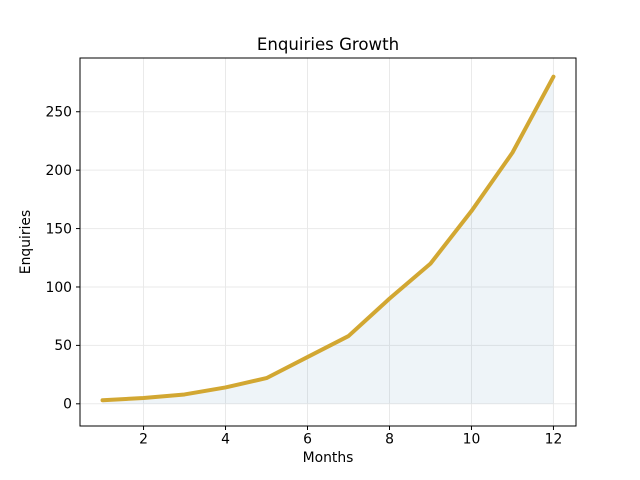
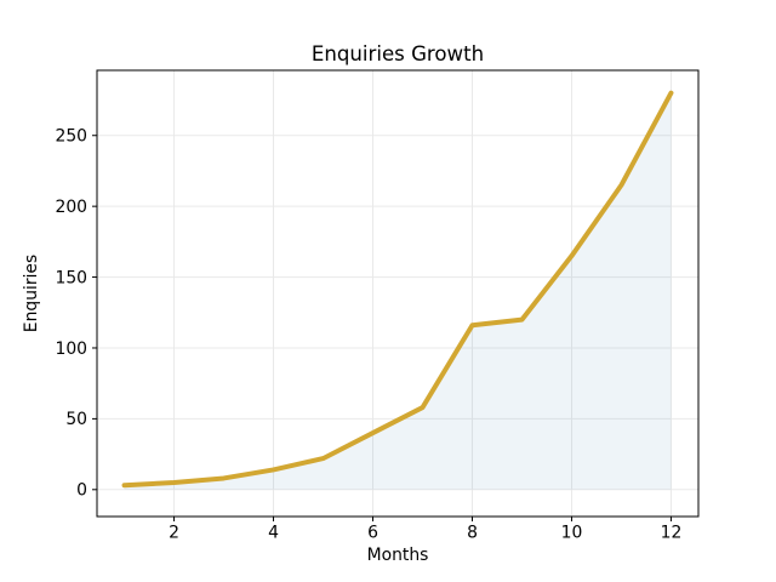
8: 90 -> 116
